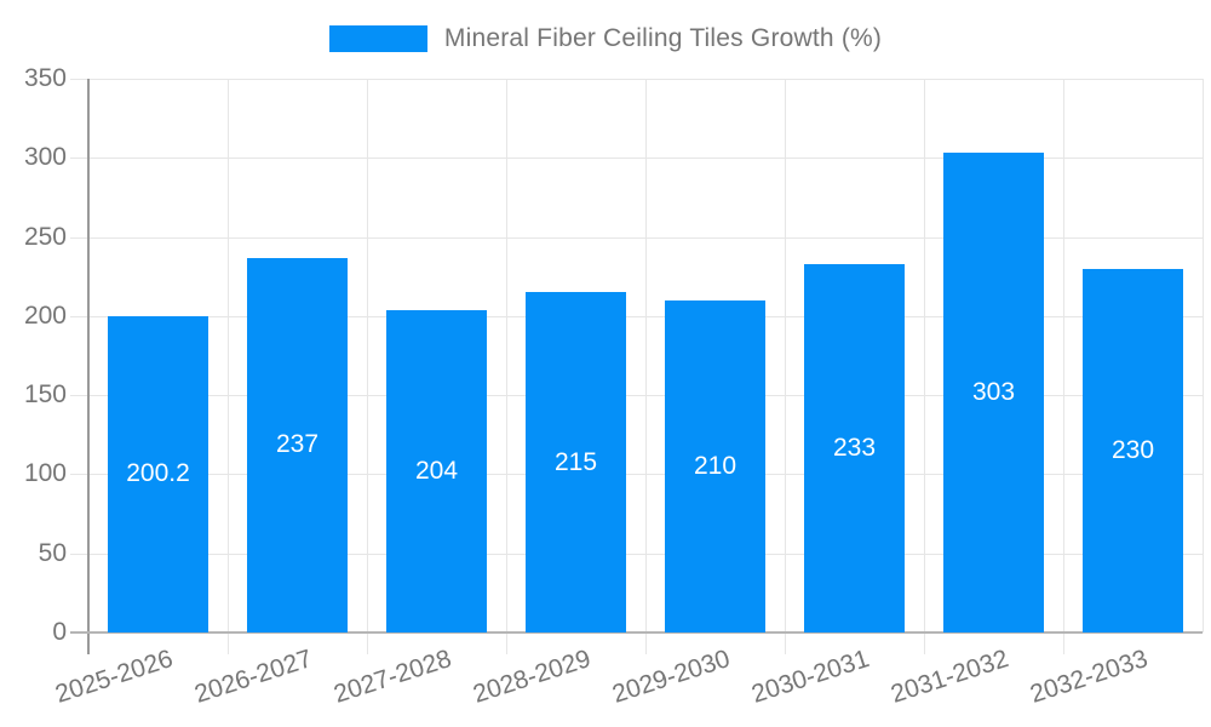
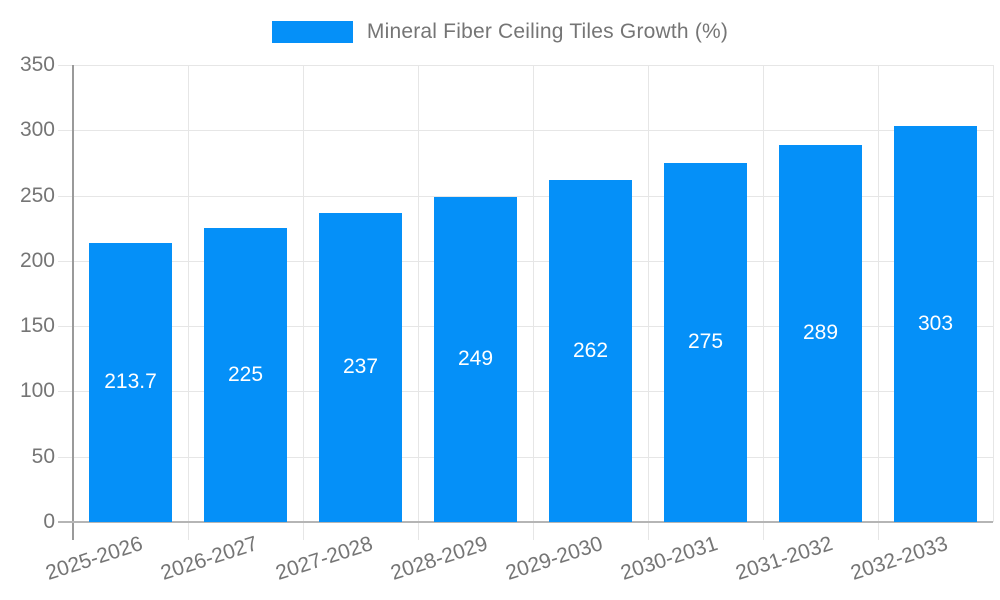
2025-2026: 200.2 -> 213.7
2026-2027: 237 -> 225
2027-2028: 204 -> 237
2028-2029: 215 -> 249
2029-2030: 210 -> 262
2030-2031: 233 -> 275
2031-2032: 303 -> 289
2032-2033: 230 -> 303
